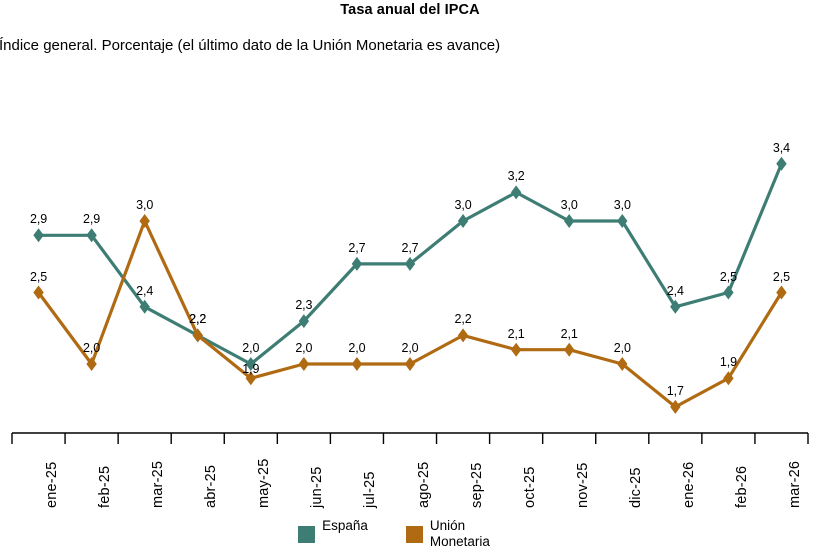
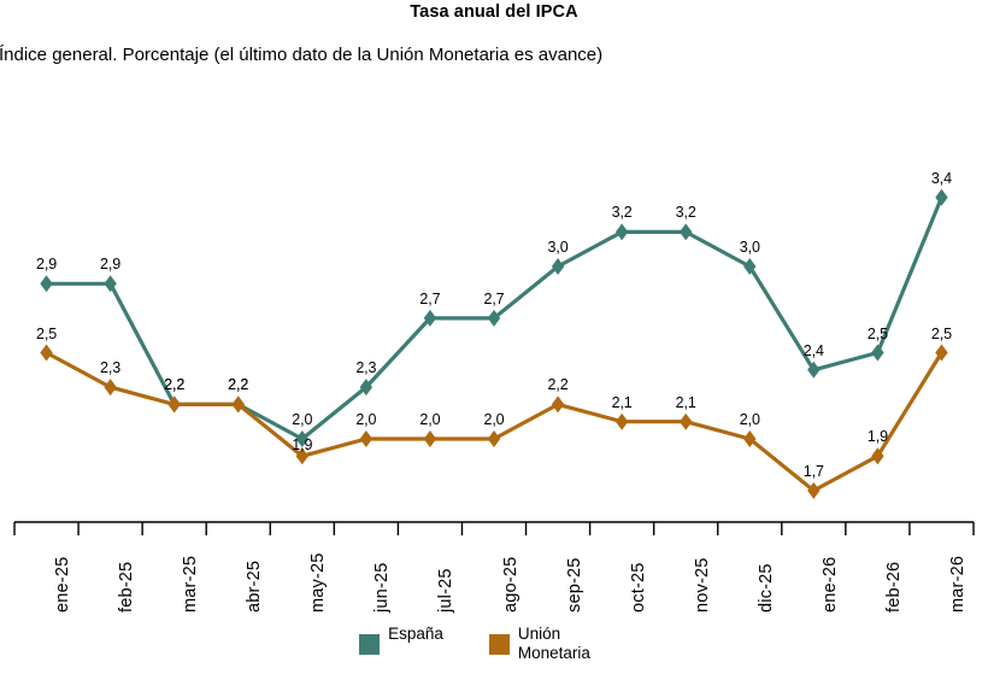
Unión Monetaria/feb-25: 2,0 -> 2,3
España/mar-25: 2,4 -> 2,2
Unión Monetaria/mar-25: 3,0 -> 2,2
España/nov-25: 3,0 -> 3,2
